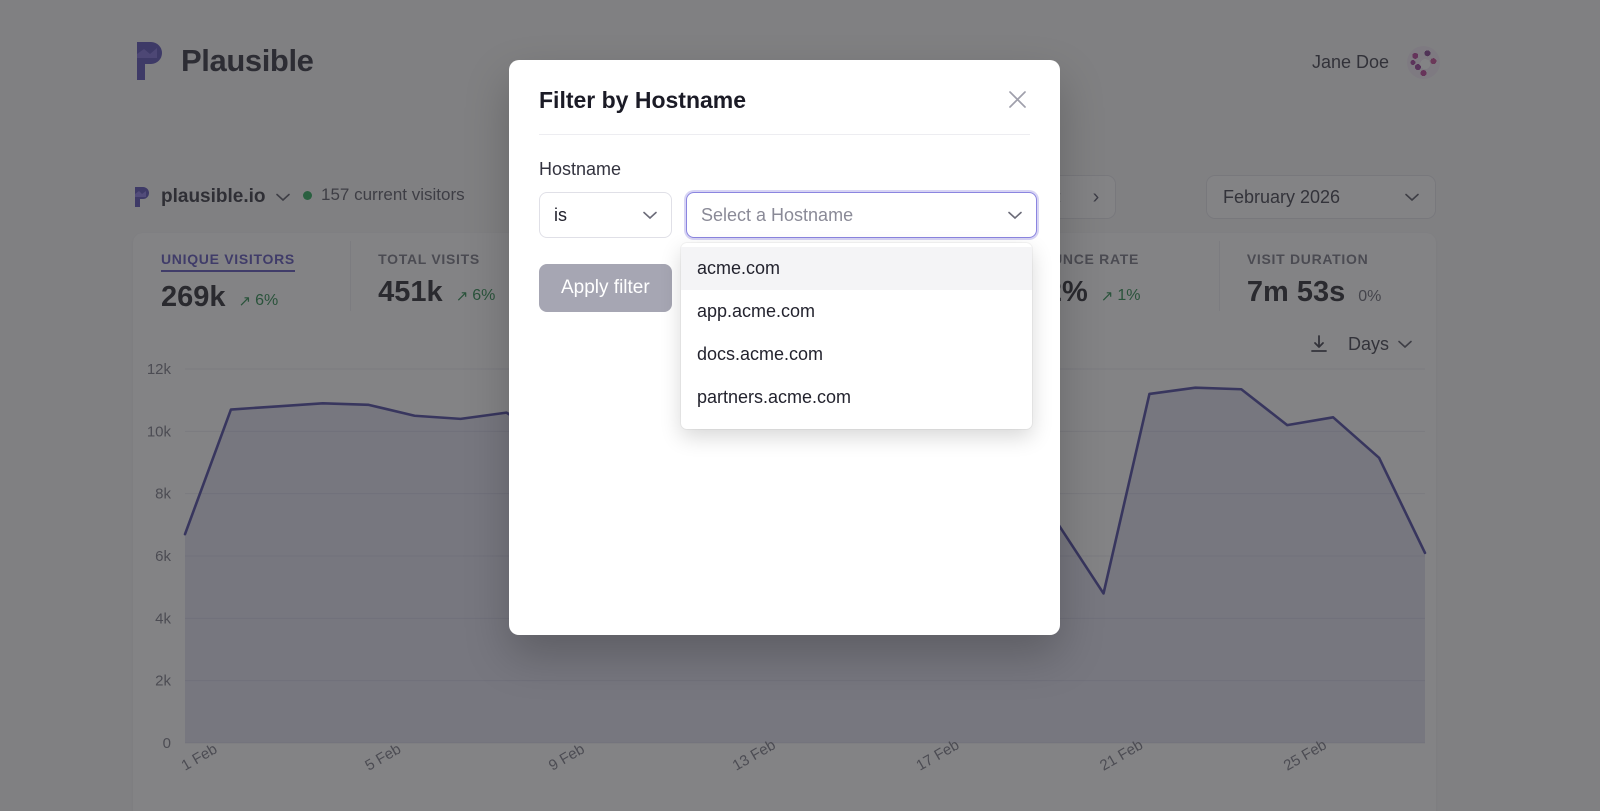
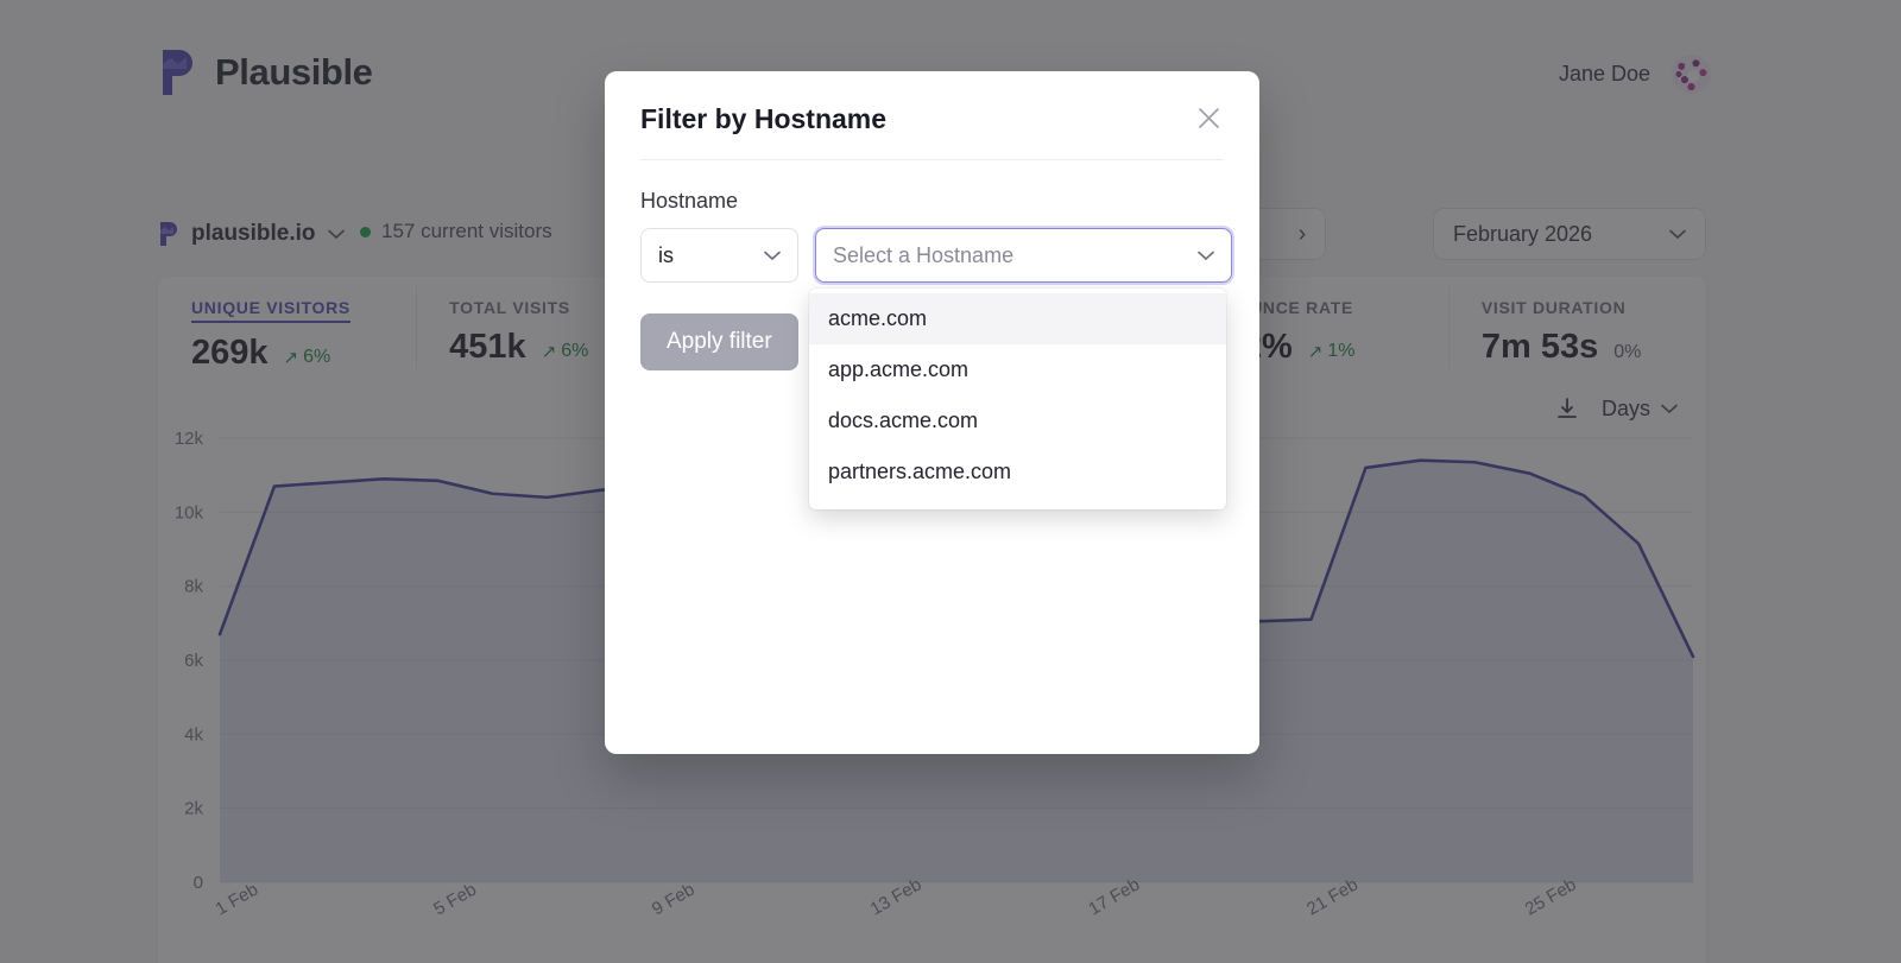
9 Feb: 9.7k -> 10.7k
21 Feb: 4.8k -> 7.1k
25 Feb: 10.2k -> 11.0k
